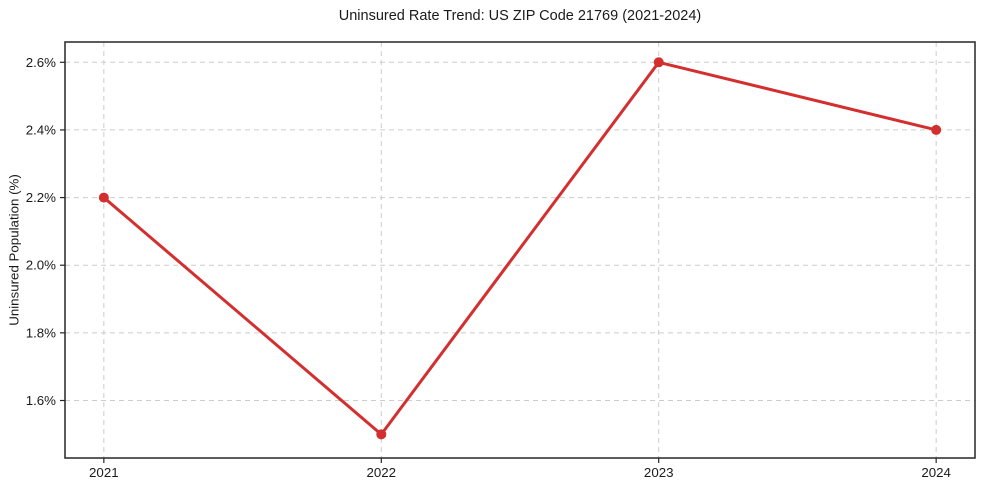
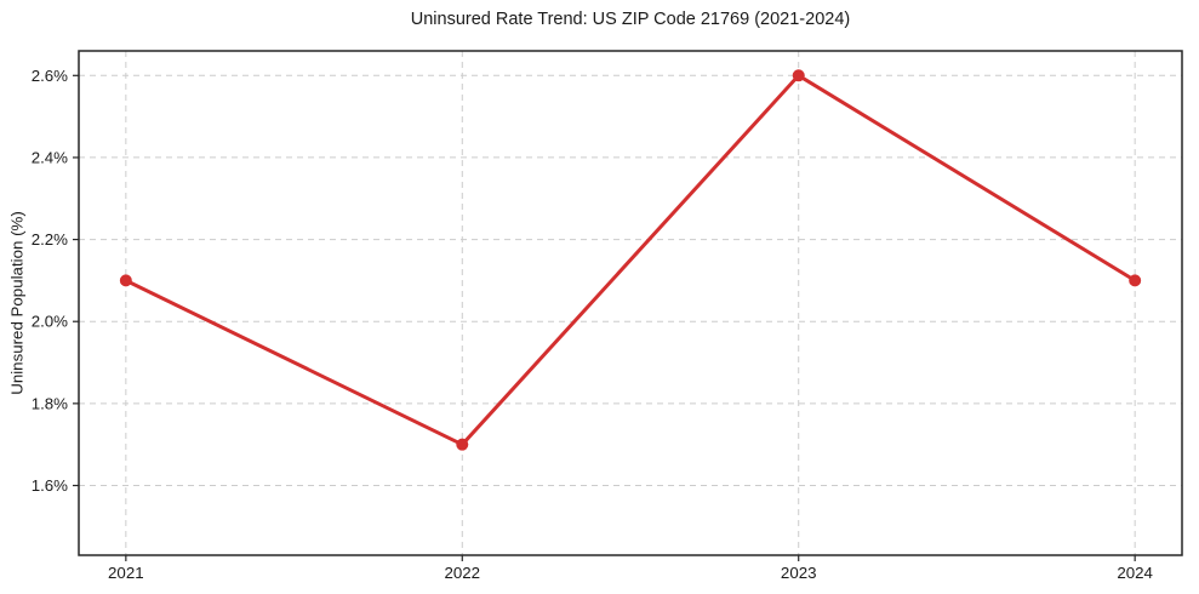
2021: 2.2% -> 2.1%
2022: 1.5% -> 1.7%
2024: 2.4% -> 2.1%
